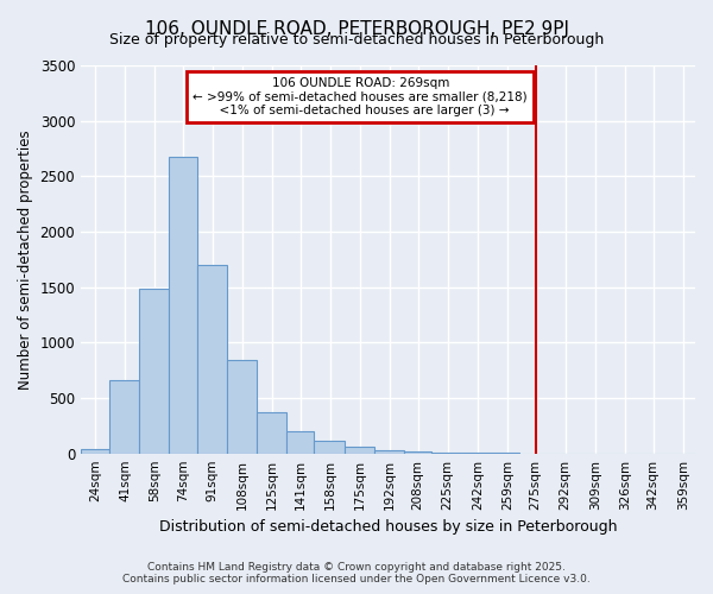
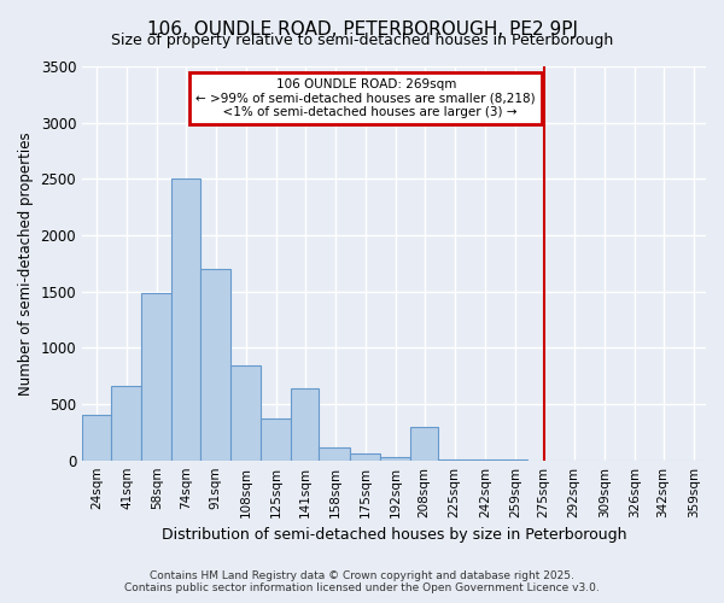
24sqm: 40 -> 400
74sqm: 2670 -> 2500
141sqm: 200 -> 640
208sqm: 20 -> 300
